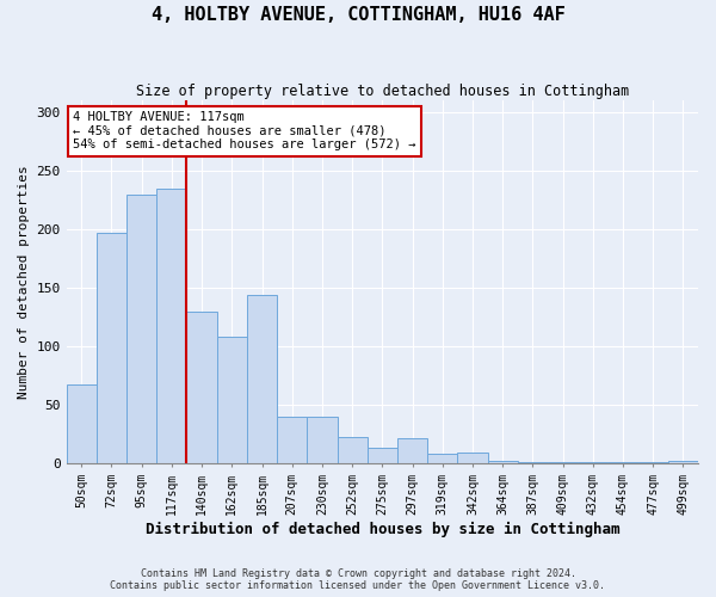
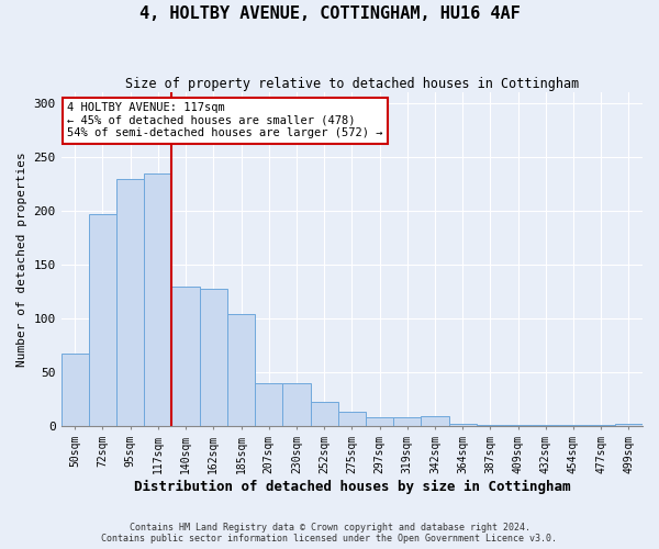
162sqm: 108 -> 128
185sqm: 144 -> 104
297sqm: 22 -> 9
